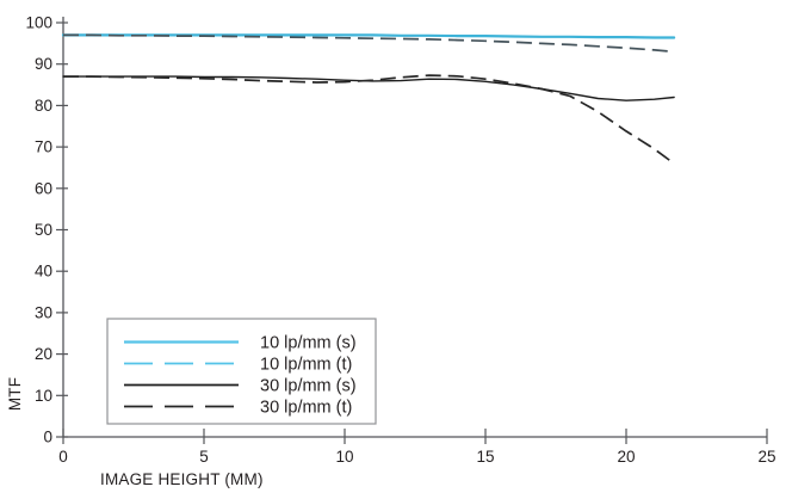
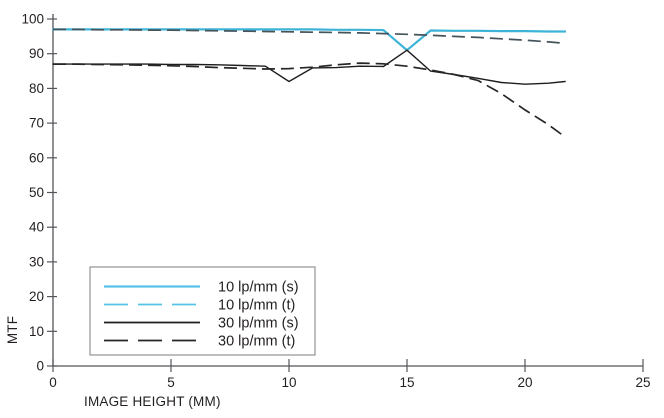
30 lp/mm (s)/10: 86 -> 82
10 lp/mm (s)/15: 97 -> 91
30 lp/mm (s)/15: 86 -> 91
